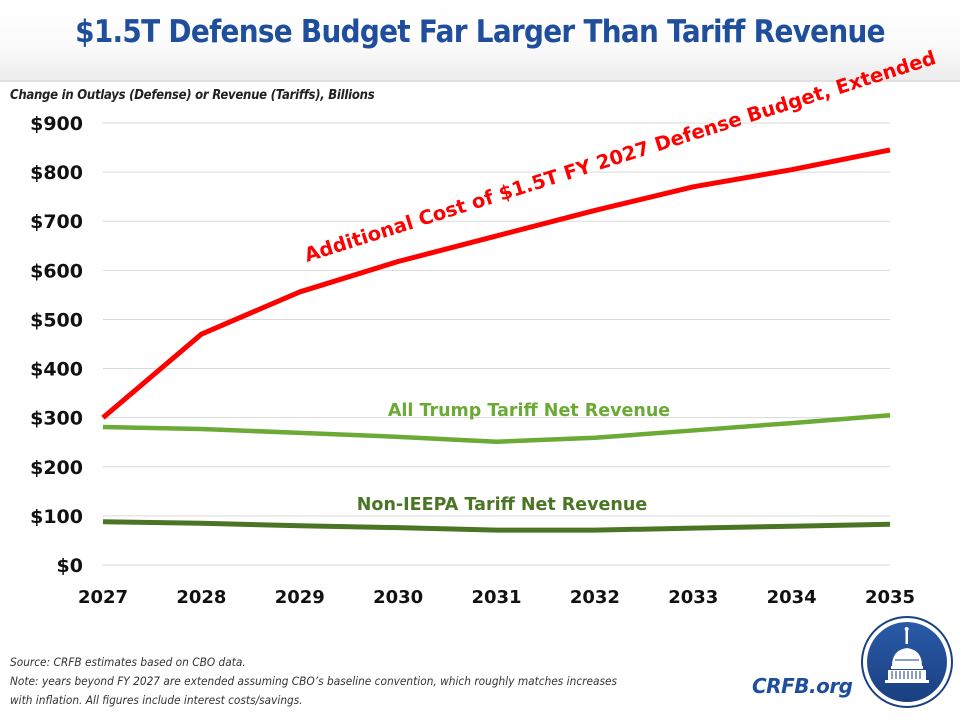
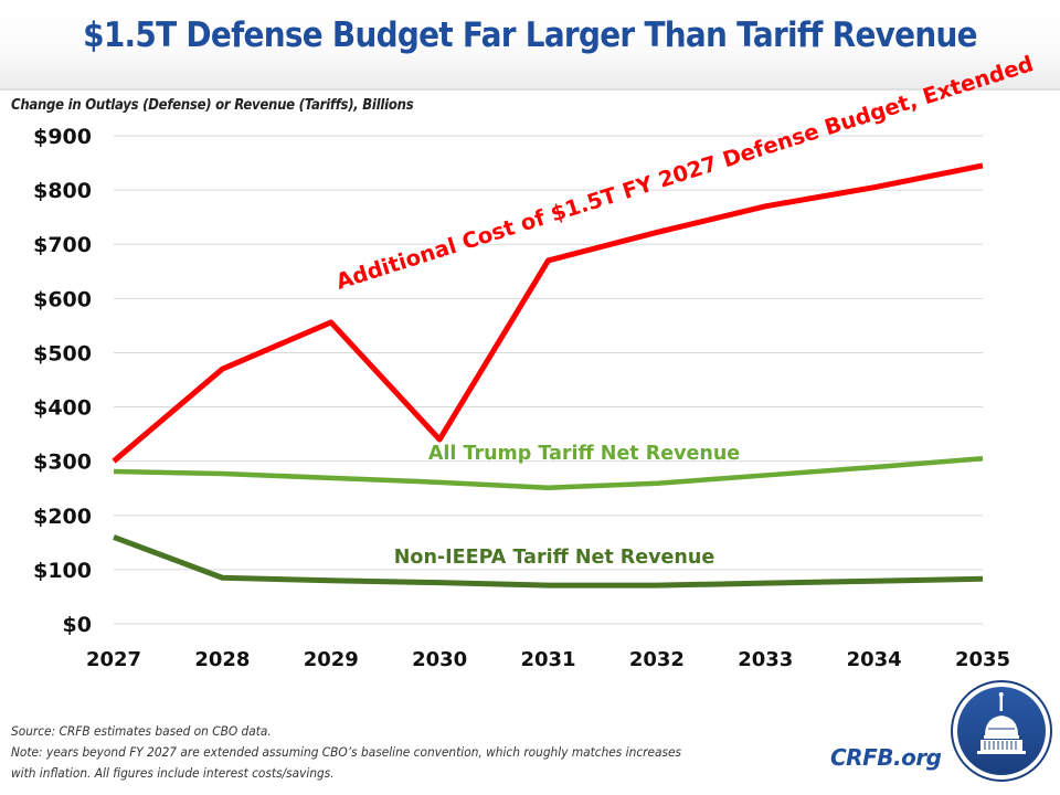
Non-IEEPA Tariff Net Revenue/2027: $90 -> $160
Additional Cost of $1.5T FY 2027 Defense Budget, Extended/2030: $620 -> $340
